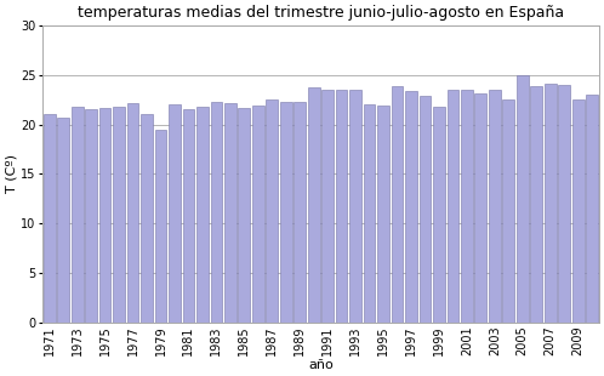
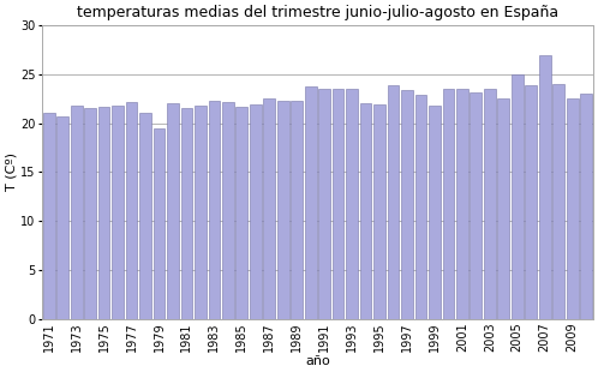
2007: 24.1 -> 27.0
